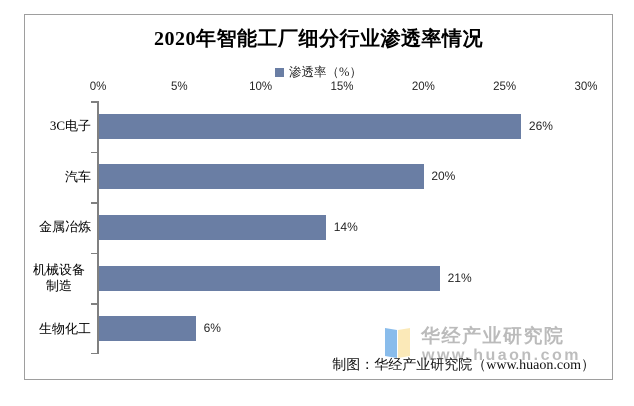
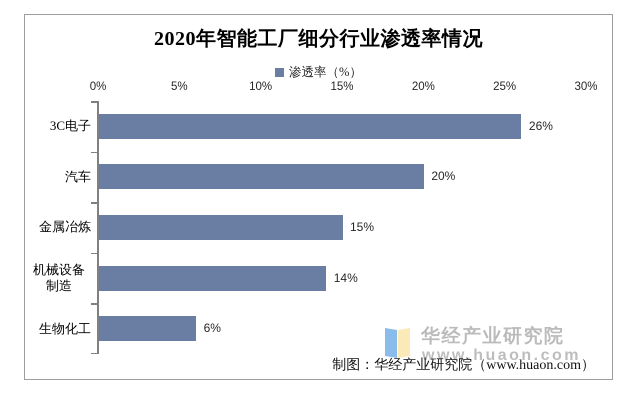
金属冶炼: 14% -> 15%
机械设备制造: 21% -> 14%
